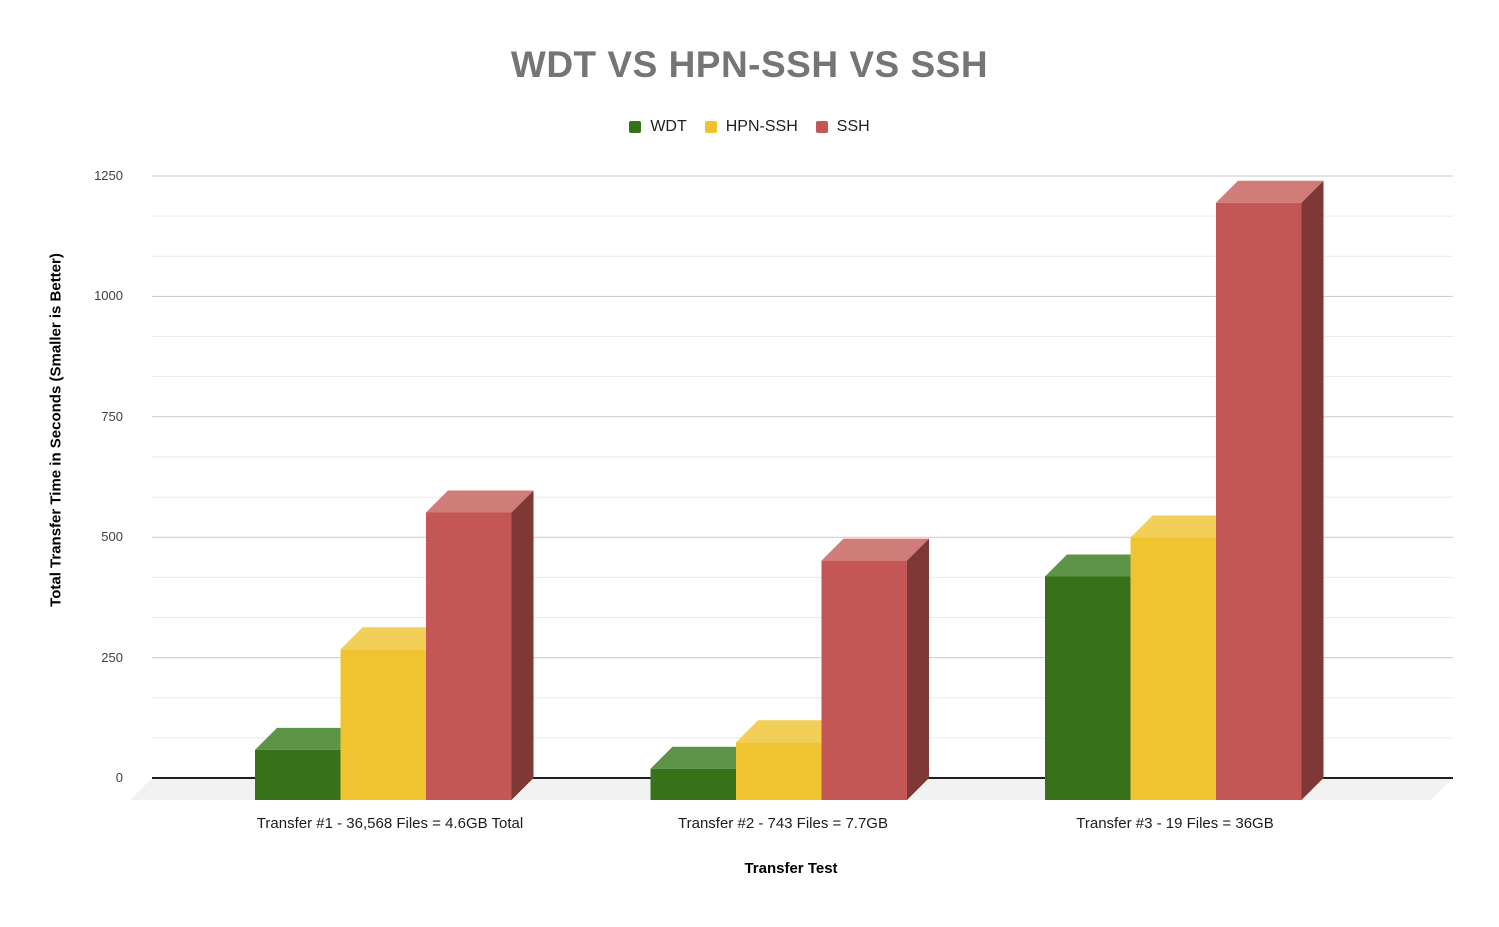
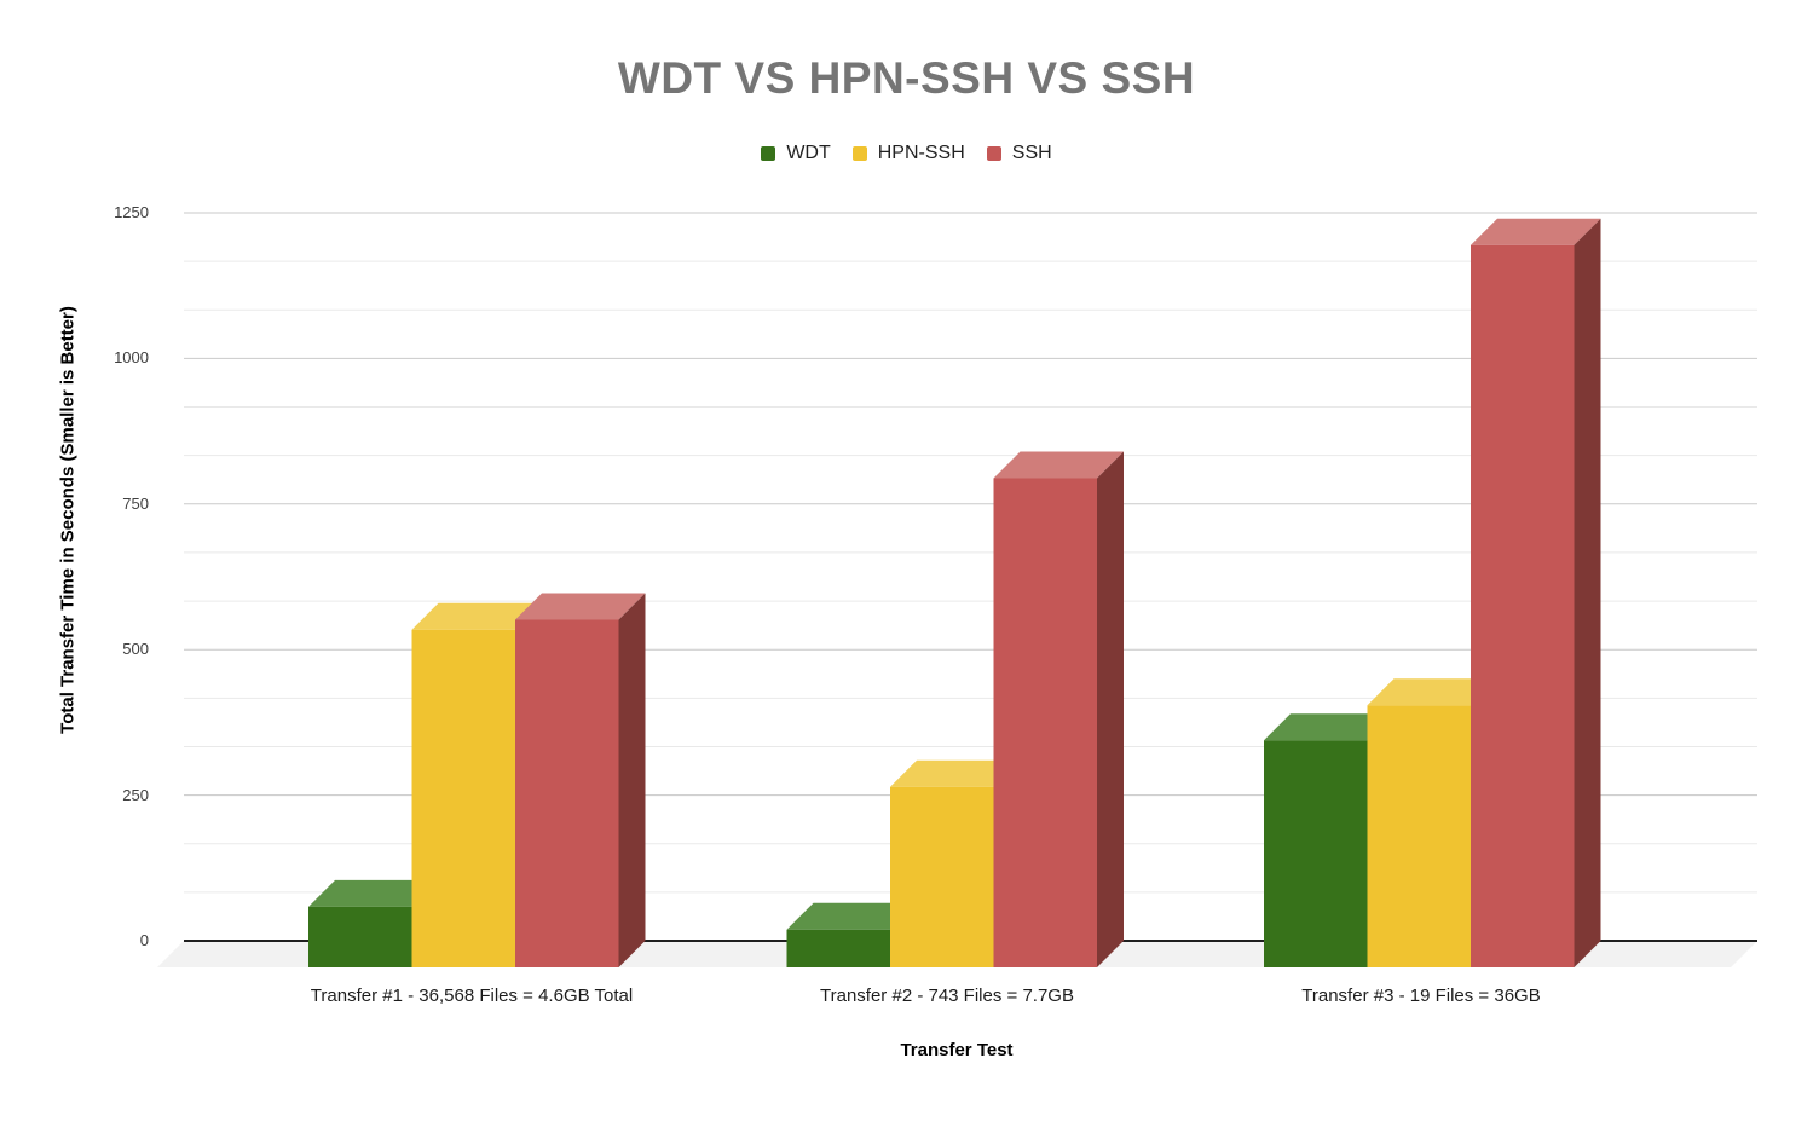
HPN-SSH/Transfer #1 - 36,568 Files = 4.6GB Total: 310 -> 580
HPN-SSH/Transfer #2 - 743 Files = 7.7GB: 120 -> 310
SSH/Transfer #2 - 743 Files = 7.7GB: 500 -> 840
WDT/Transfer #3 - 19 Files = 36GB: 460 -> 390
HPN-SSH/Transfer #3 - 19 Files = 36GB: 540 -> 450
